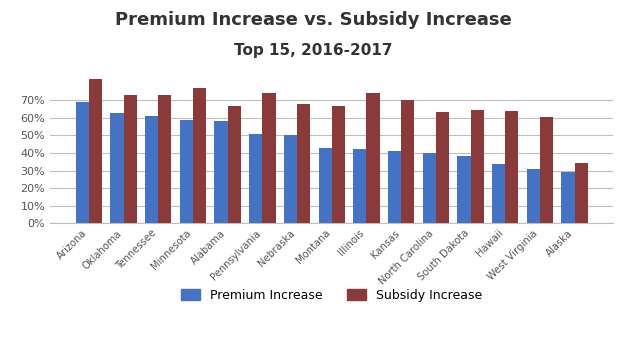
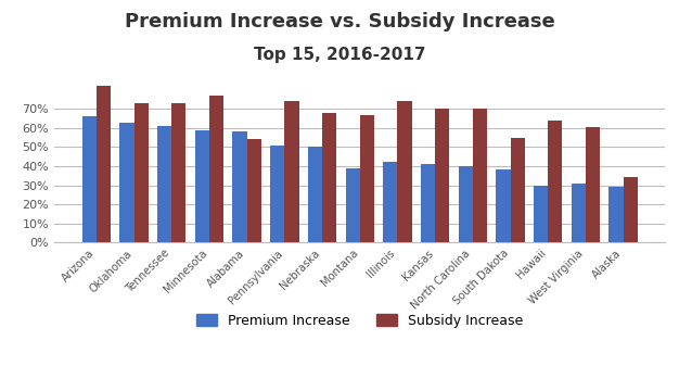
Premium Increase/Arizona: 69% -> 66%
Subsidy Increase/Alabama: 67% -> 54%
Premium Increase/Montana: 43% -> 39%
Subsidy Increase/North Carolina: 64% -> 70%
Subsidy Increase/South Dakota: 65% -> 55%
Premium Increase/Hawaii: 34% -> 30%
